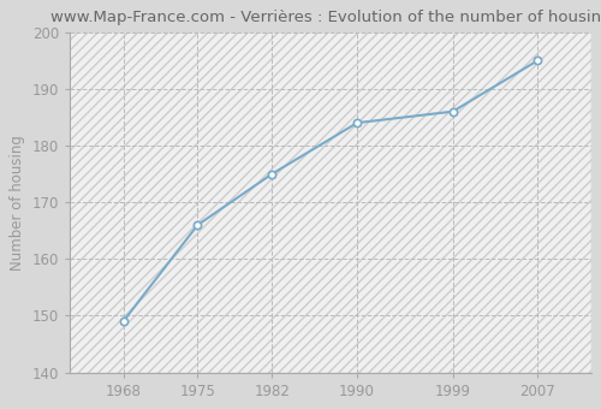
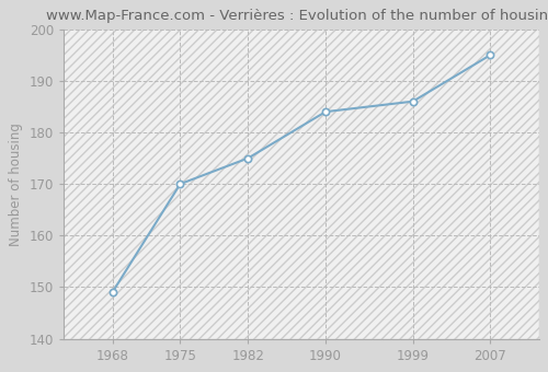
1975: 166 -> 170
